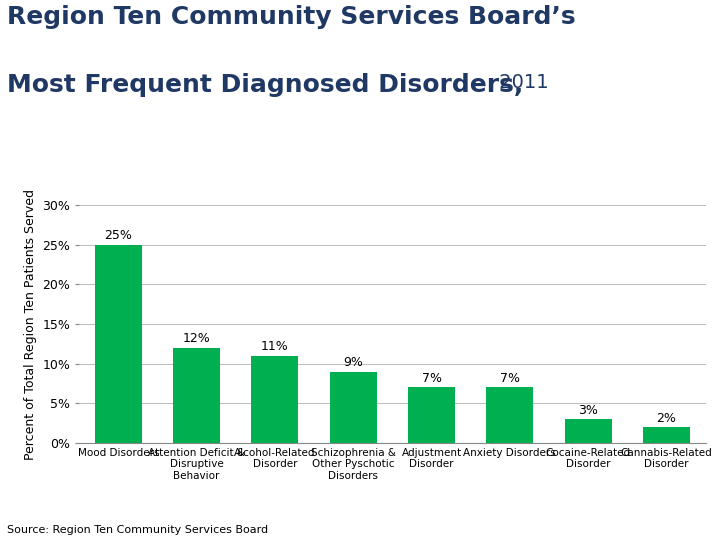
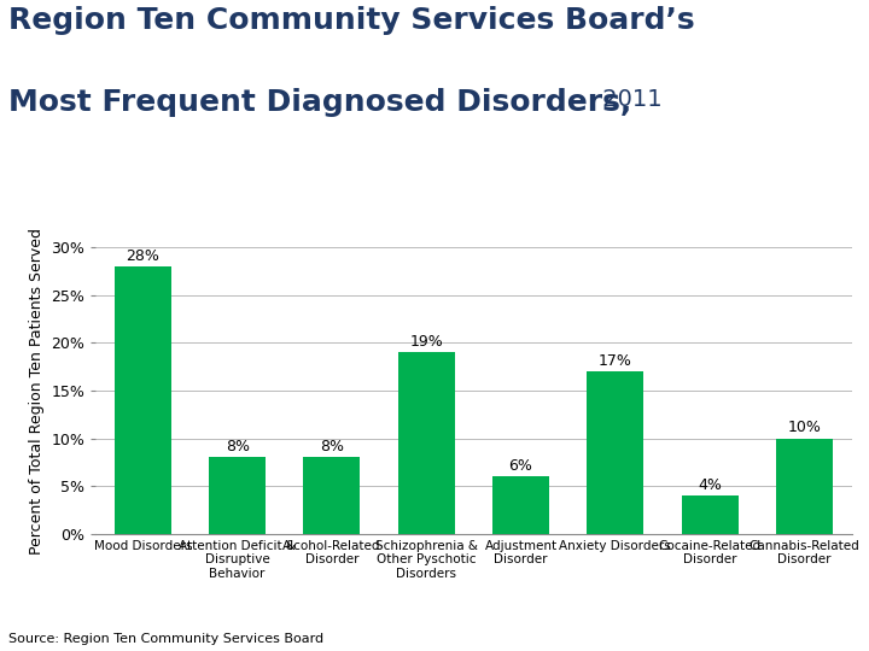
Mood Disorders: 25% -> 28%
Attention Deficit & Disruptive Behavior: 12% -> 8%
Alcohol-Related Disorder: 11% -> 8%
Schizophrenia & Other Pyschotic Disorders: 9% -> 19%
Adjustment Disorder: 7% -> 6%
Anxiety Disorders: 7% -> 17%
Cocaine-Related Disorder: 3% -> 4%
Cannabis-Related Disorder: 2% -> 10%
